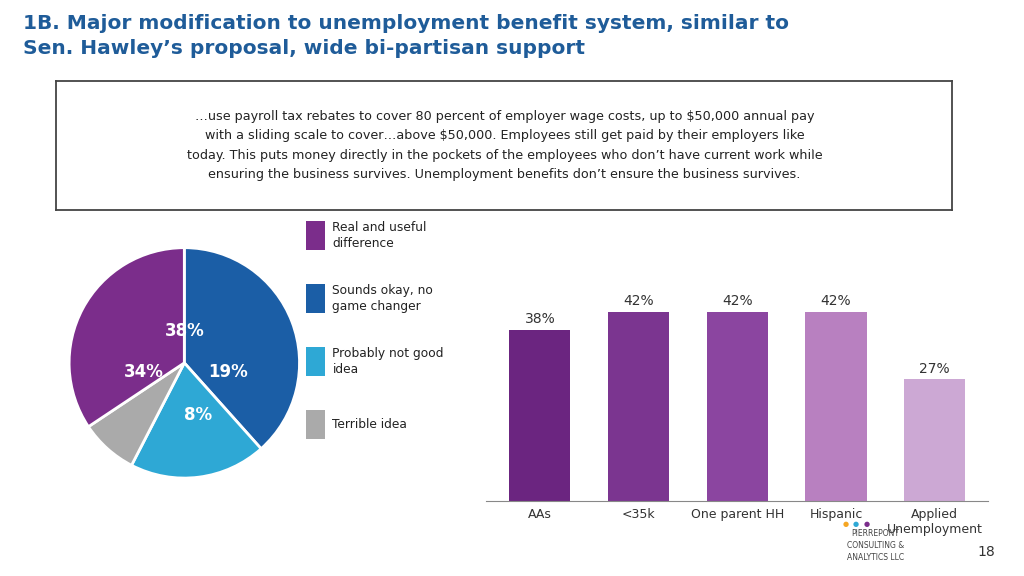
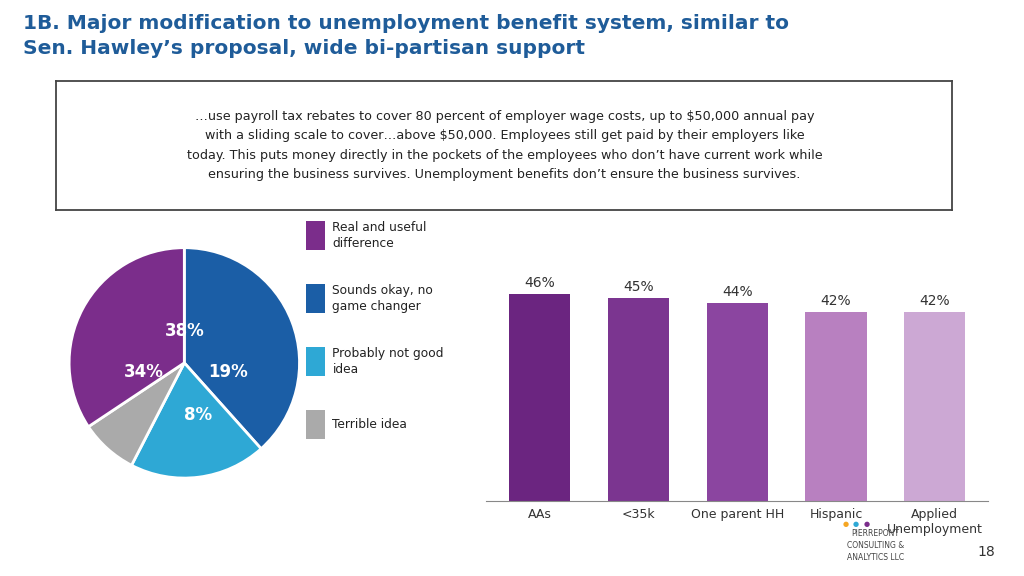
AAs: 38% -> 46%
<35k: 42% -> 45%
One parent HH: 42% -> 44%
Applied Unemployment: 27% -> 42%
